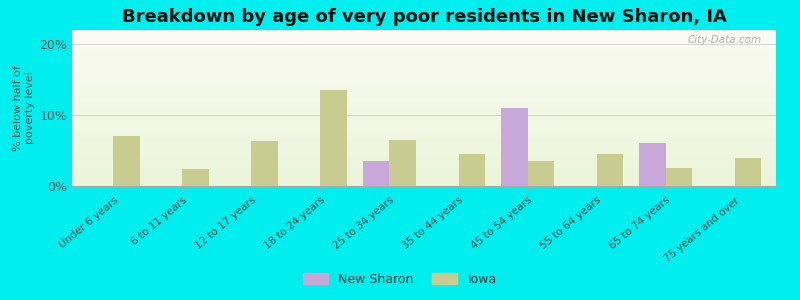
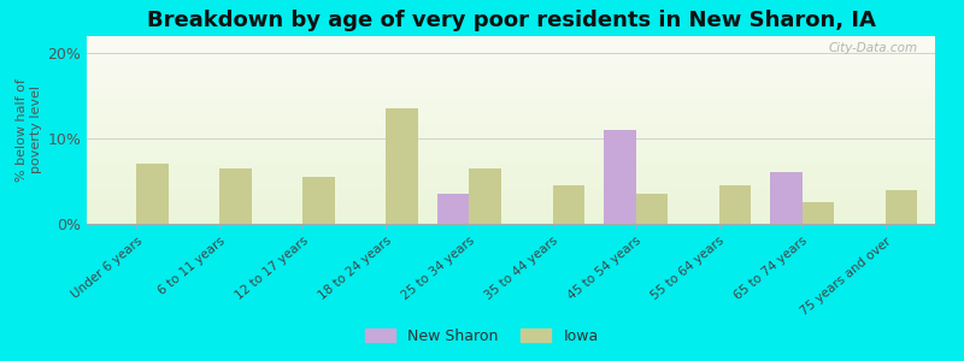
Iowa/6 to 11 years: 2.4% -> 6.5%
Iowa/12 to 17 years: 6.4% -> 5.5%
